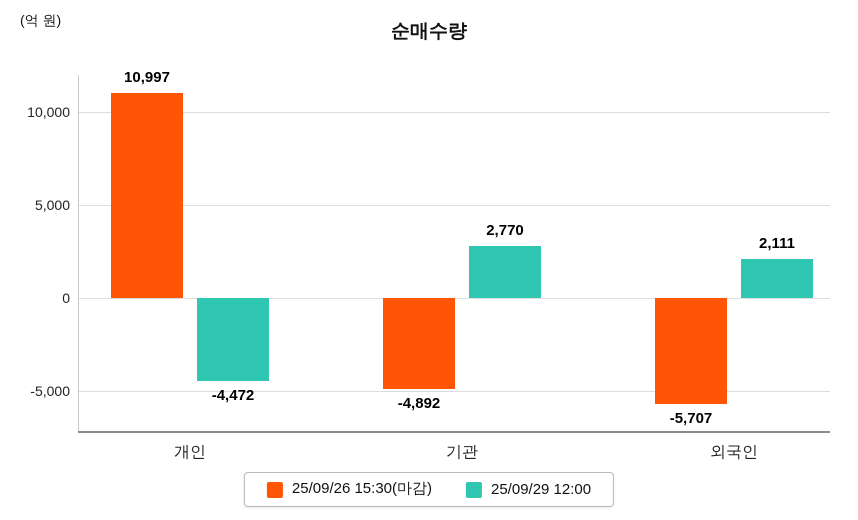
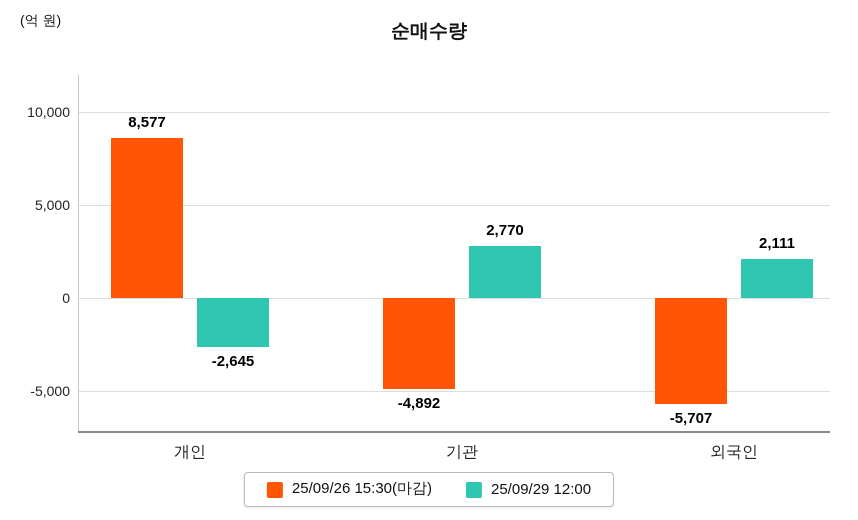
25/09/26 15:30(마감)/개인: 10,997 -> 8,577
25/09/29 12:00/개인: -4,472 -> -2,645
